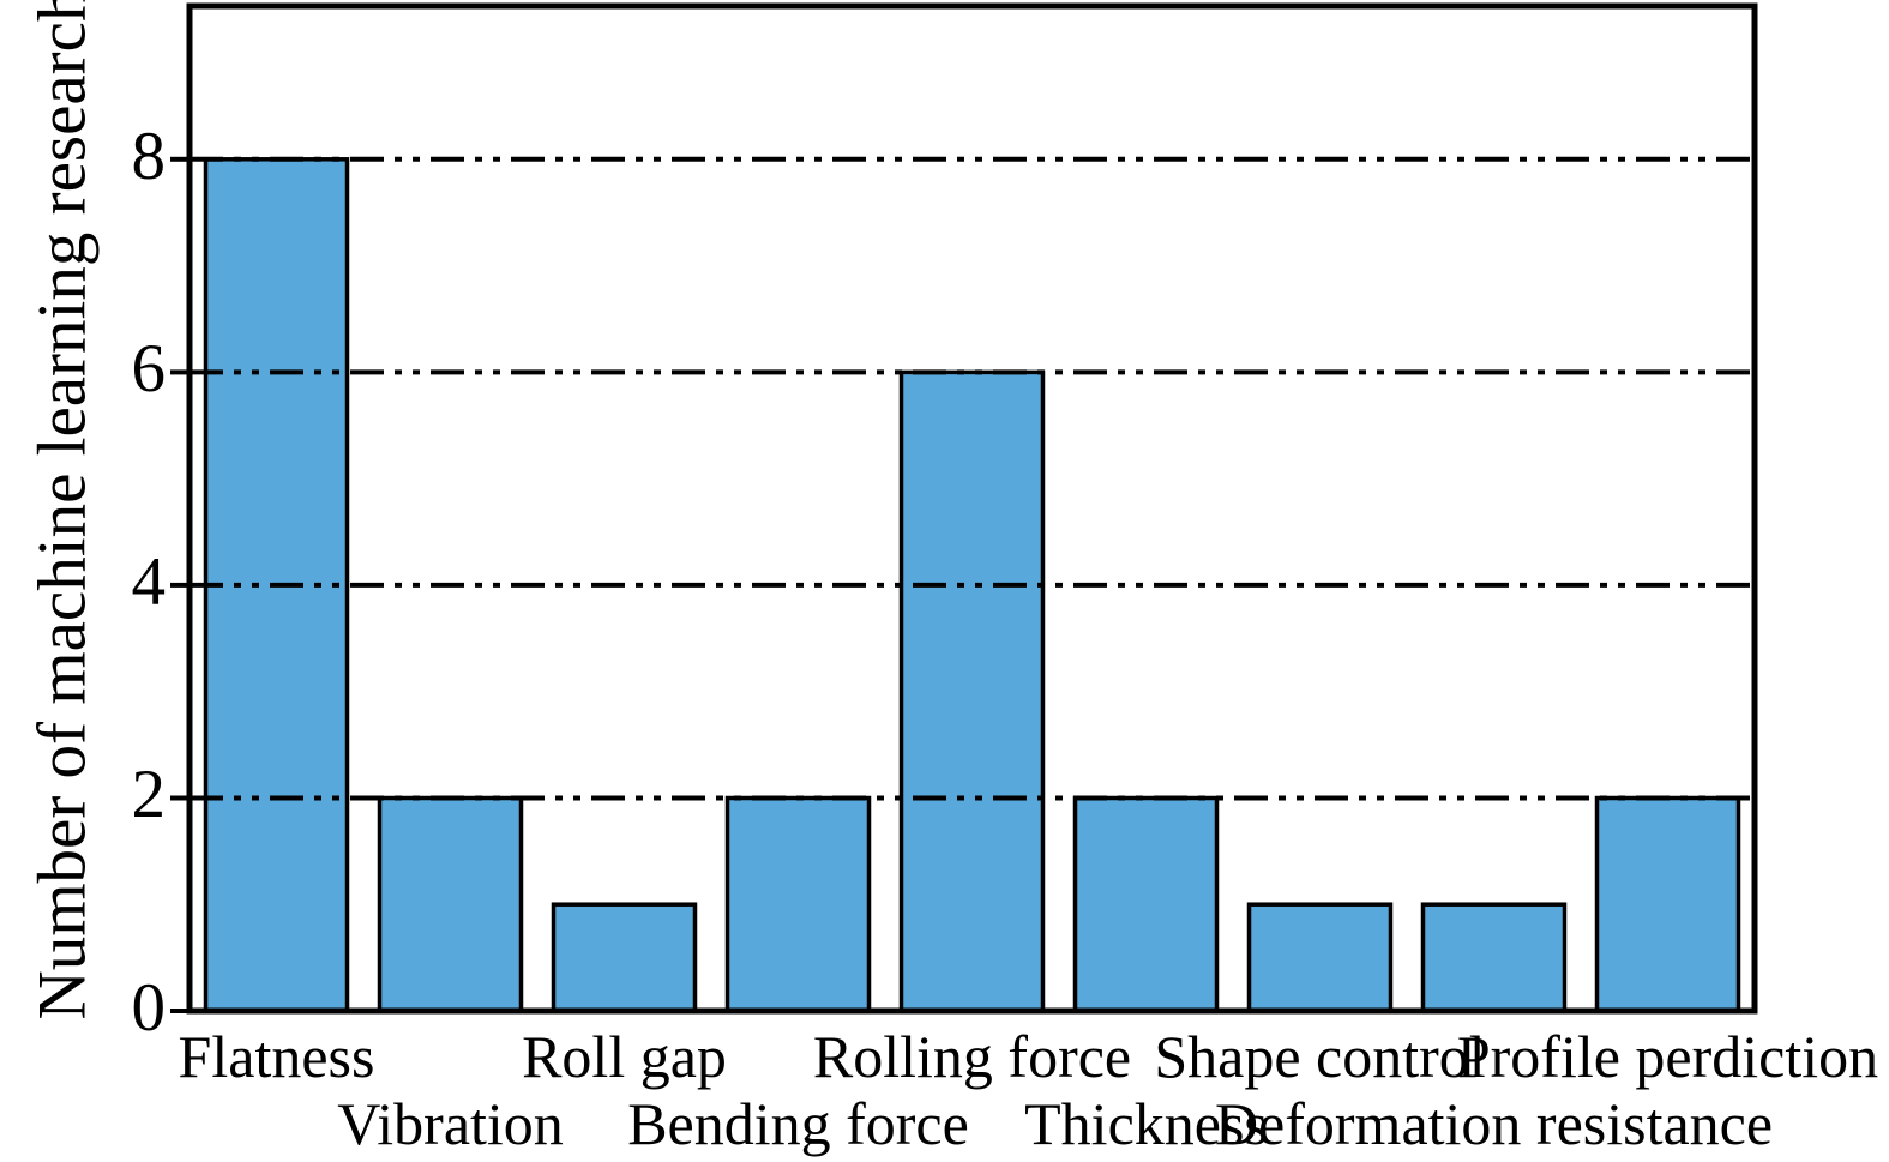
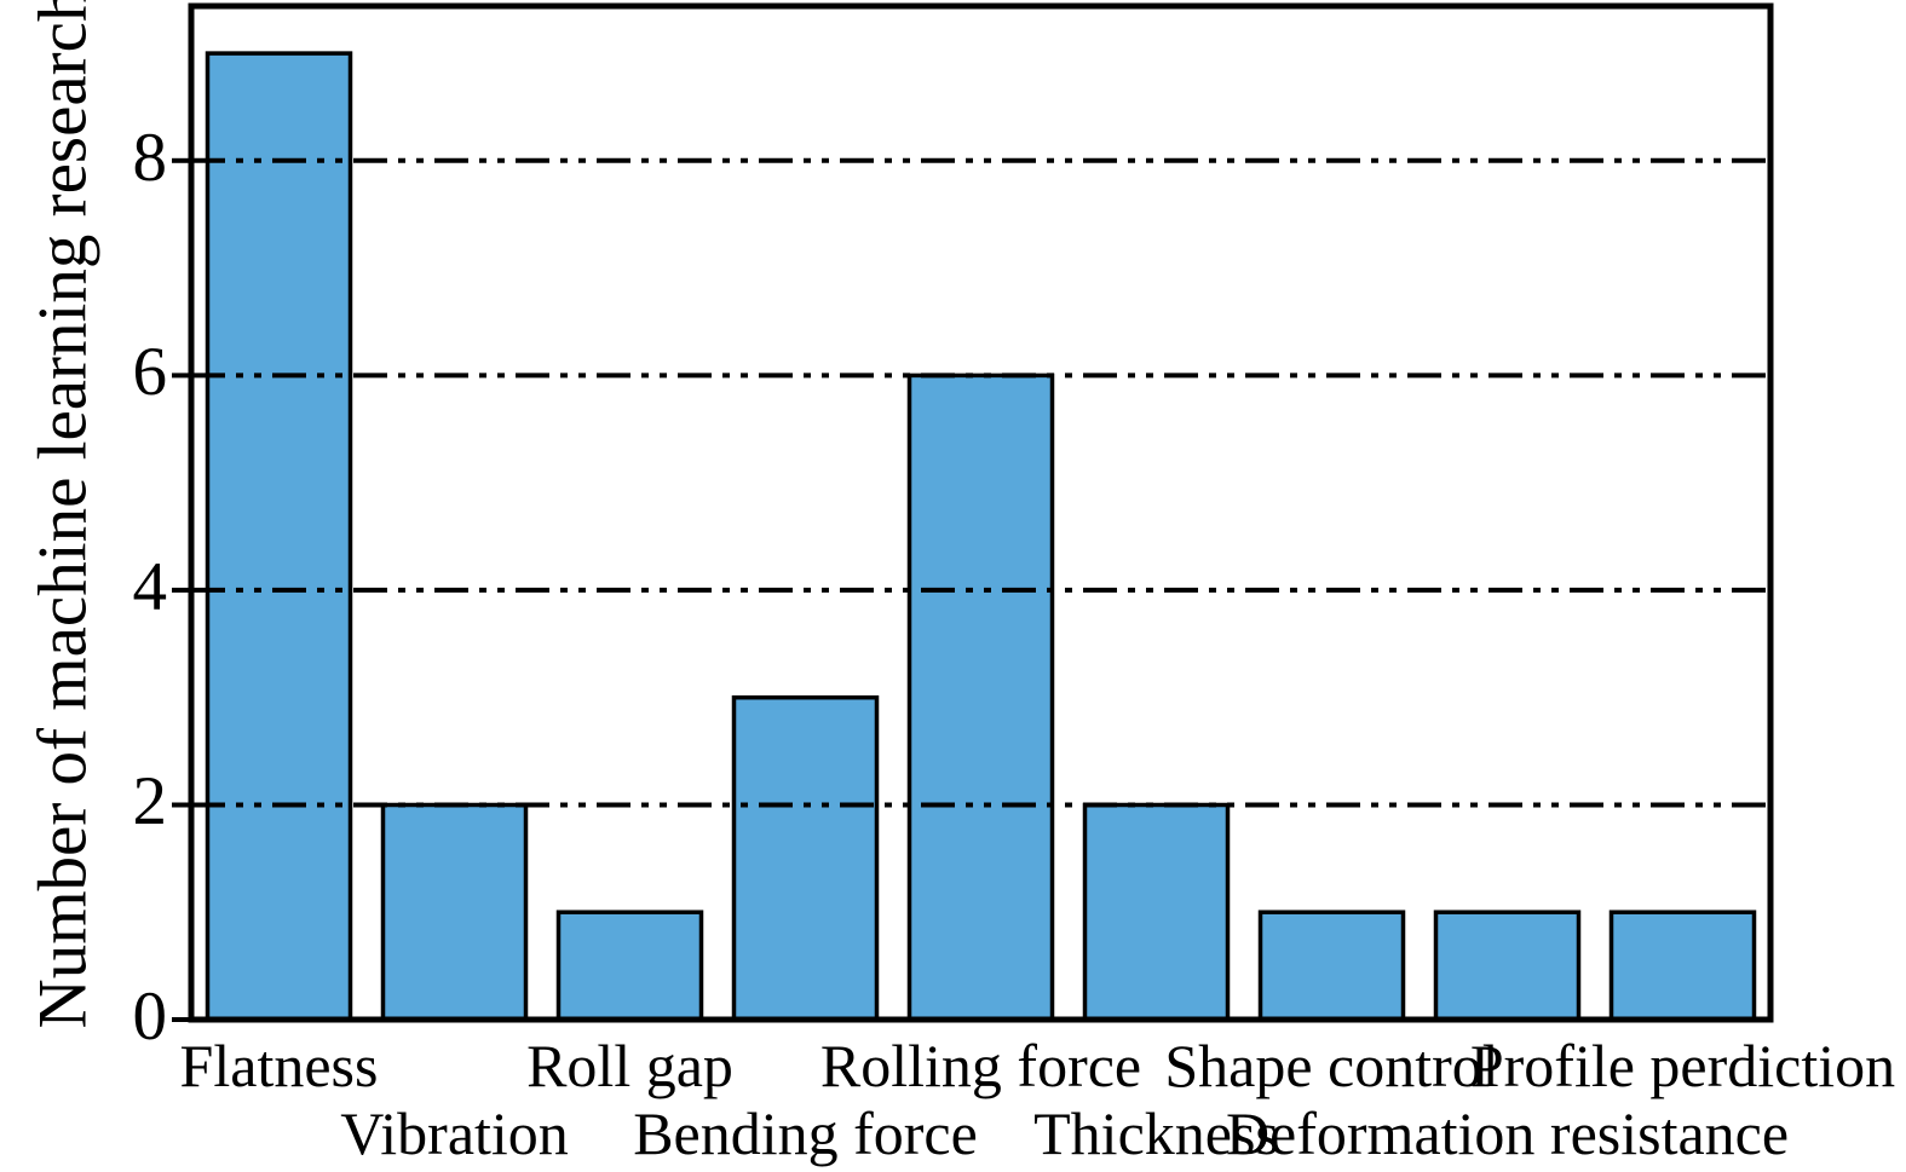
Flatness: 8 -> 9
Bending force: 2 -> 3
Profile perdiction: 2 -> 1
